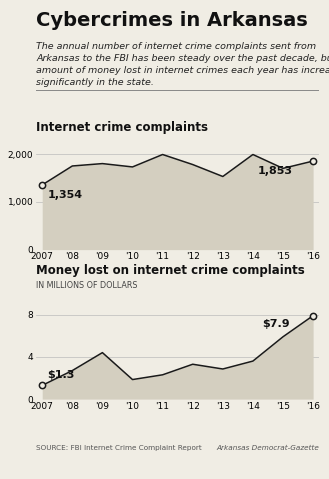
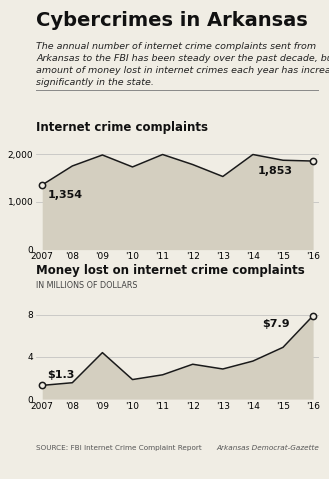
Internet crime complaints/'09: 1,800 -> 1,980
Internet crime complaints/'15: 1,700 -> 1,870
Money lost on internet crime complaints/'08: 2.7 -> 1.6
Money lost on internet crime complaints/'15: 5.9 -> 4.9
